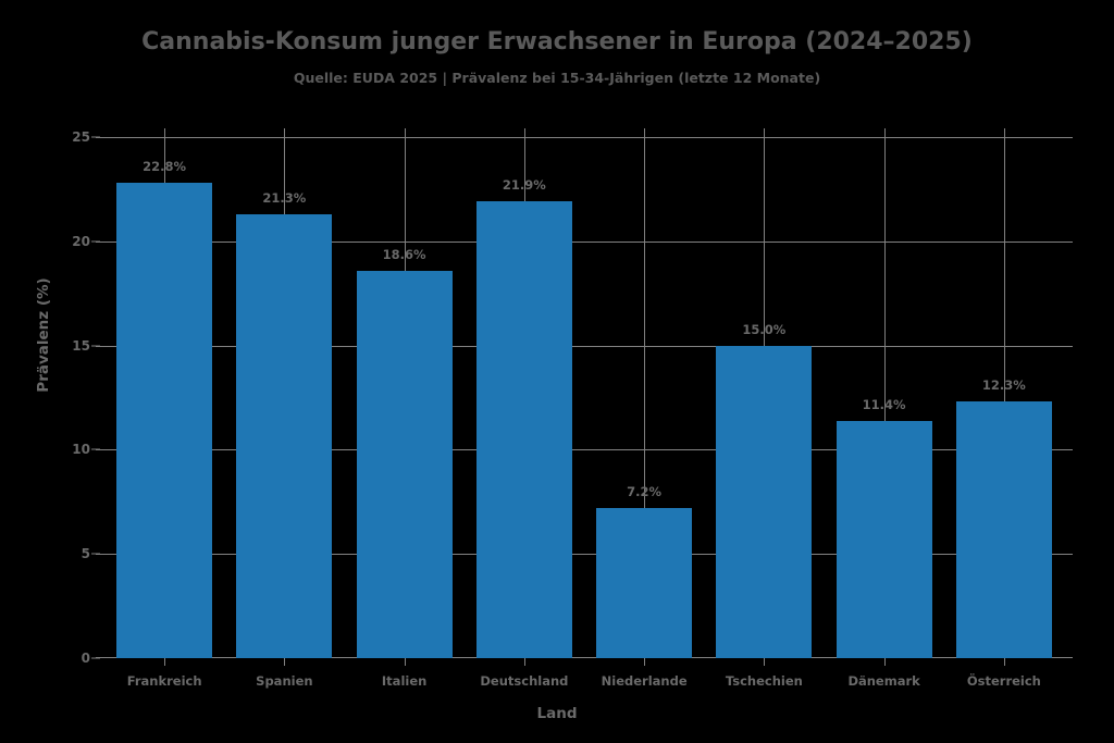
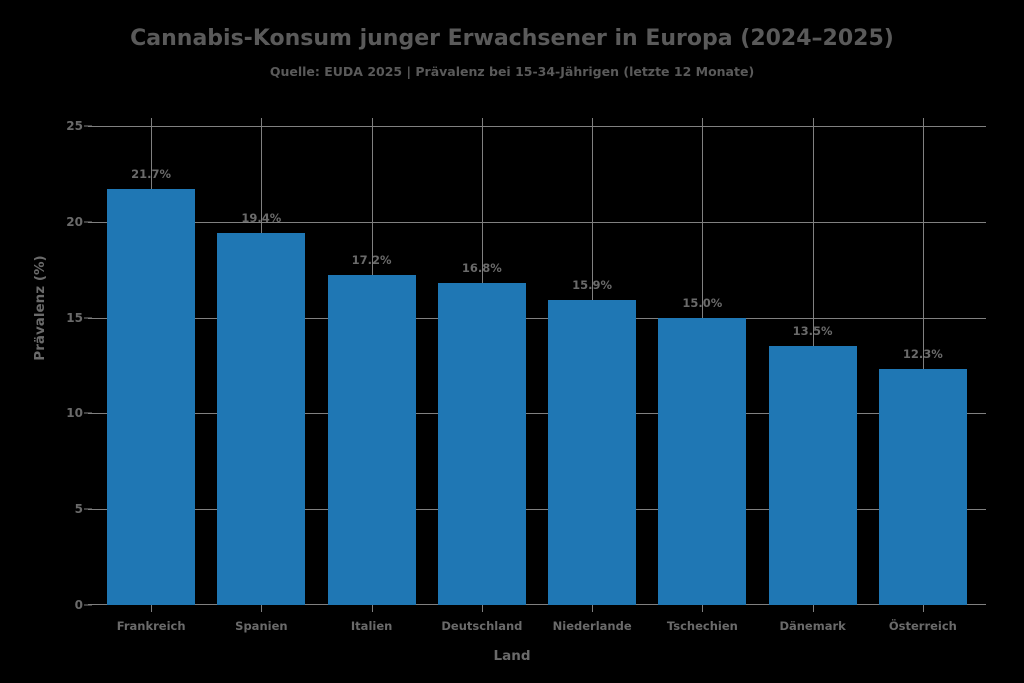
Frankreich: 22.8% -> 21.7%
Spanien: 21.3% -> 19.4%
Italien: 18.6% -> 17.2%
Deutschland: 21.9% -> 16.8%
Niederlande: 7.2% -> 15.9%
Dänemark: 11.4% -> 13.5%
